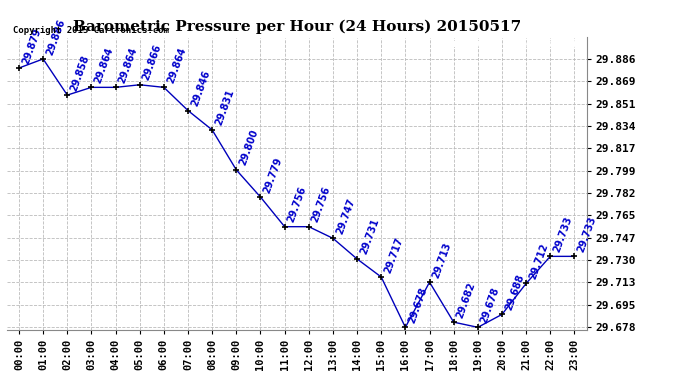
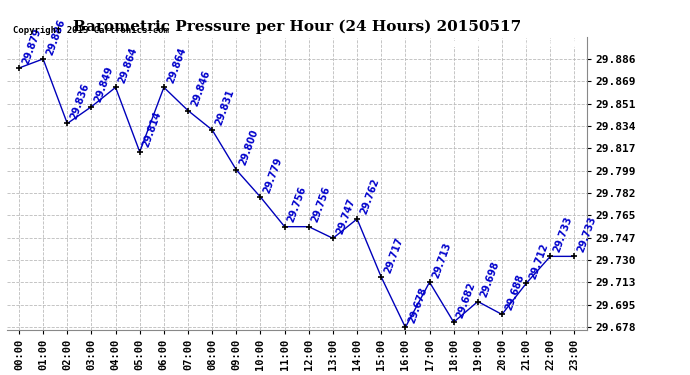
02:00: 29.858 -> 29.836
03:00: 29.864 -> 29.849
05:00: 29.866 -> 29.814
14:00: 29.731 -> 29.762
19:00: 29.678 -> 29.698
